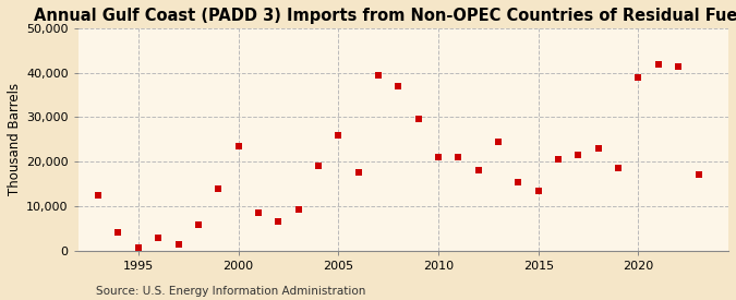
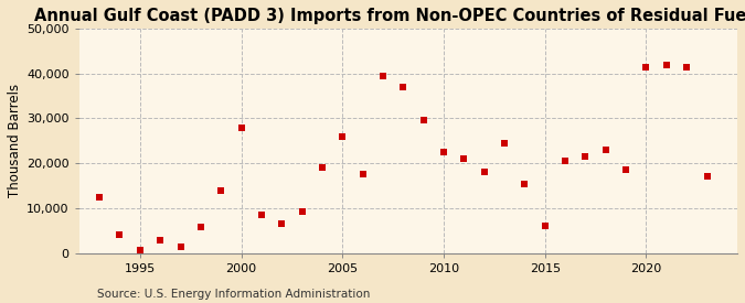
2000: 23,500 -> 28,000
2010: 21,000 -> 22,500
2015: 13,500 -> 6,000
2020: 39,000 -> 41,500
